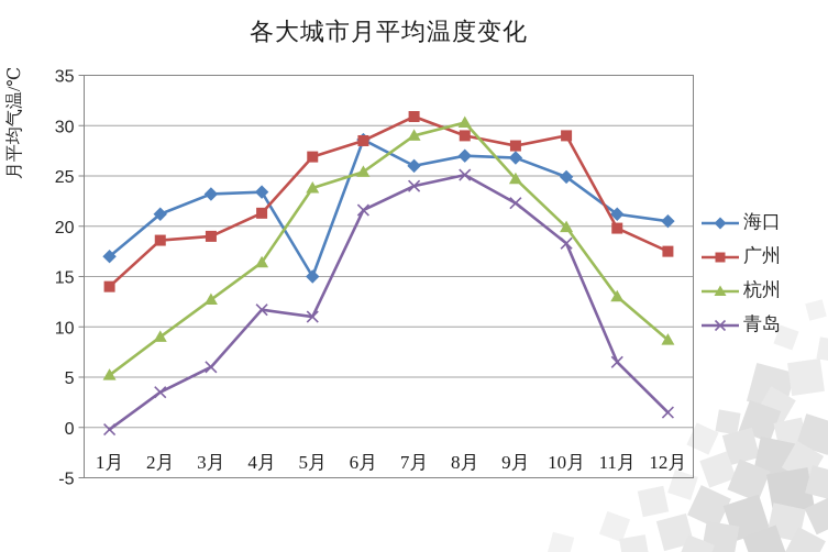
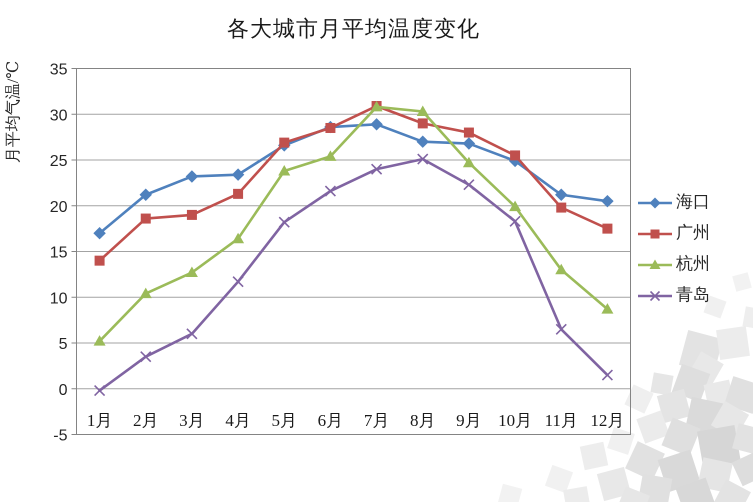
杭州/2月: 9 -> 10
海口/5月: 15 -> 27
青岛/5月: 11 -> 18
海口/7月: 26 -> 29
杭州/7月: 29 -> 31
广州/10月: 29 -> 26
